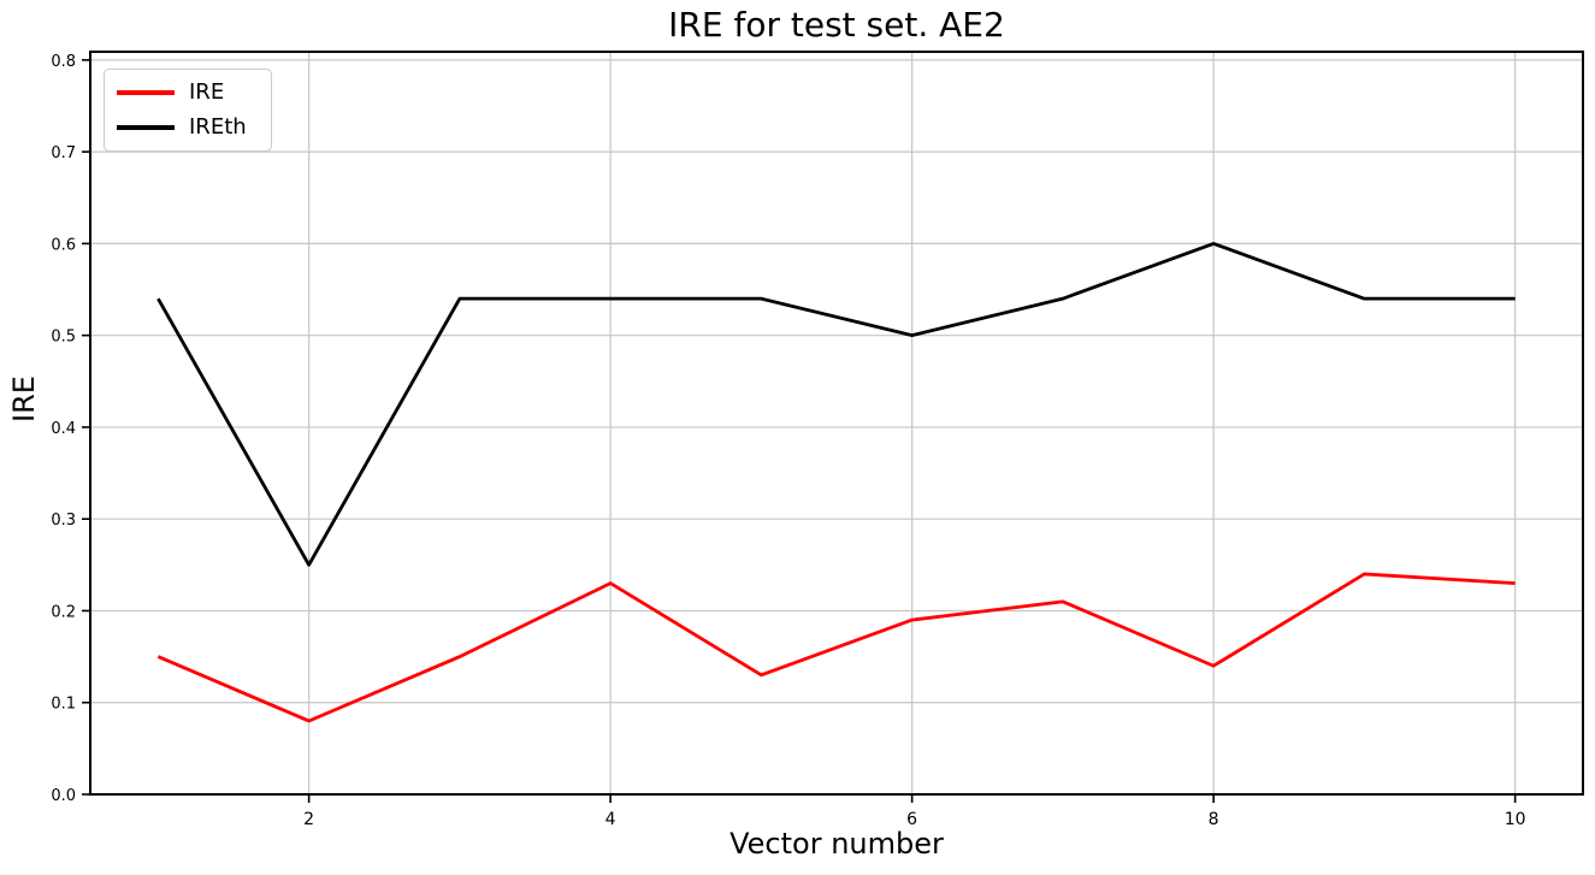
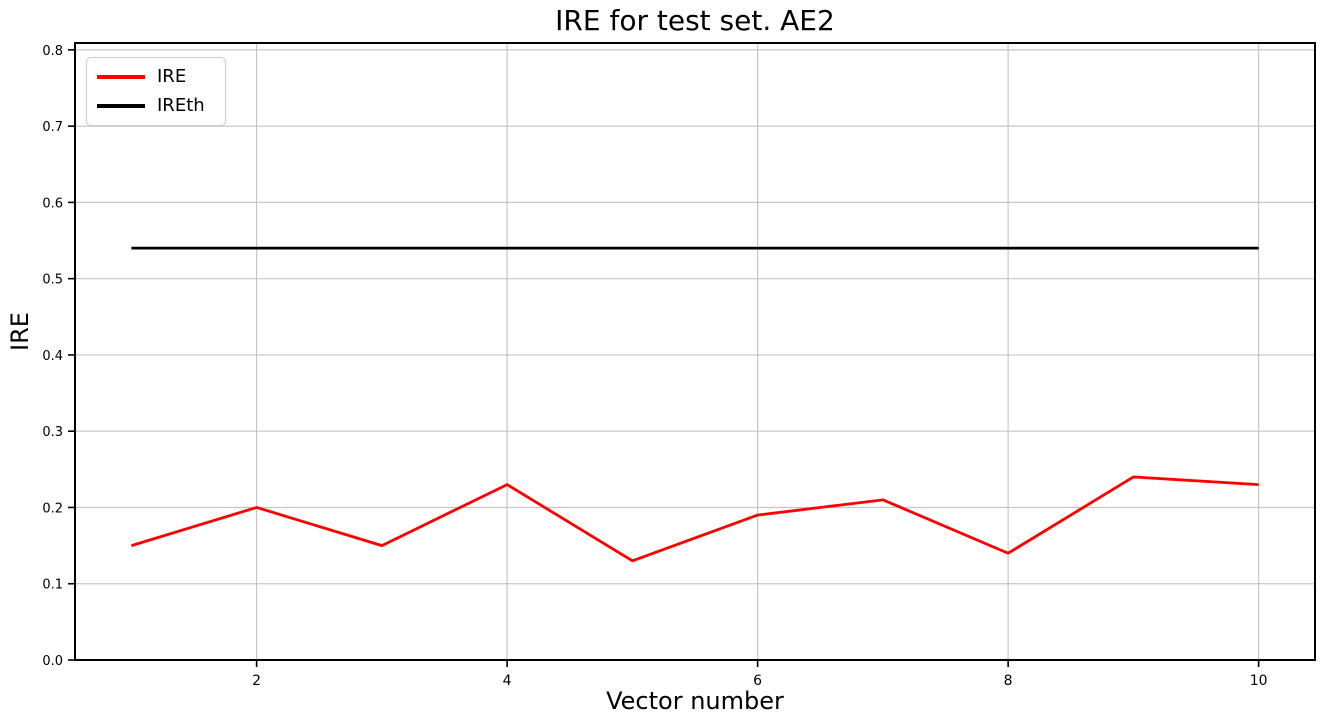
IRE/2: 0.08 -> 0.20
IREth/2: 0.25 -> 0.54
IREth/6: 0.50 -> 0.54
IREth/8: 0.60 -> 0.54
